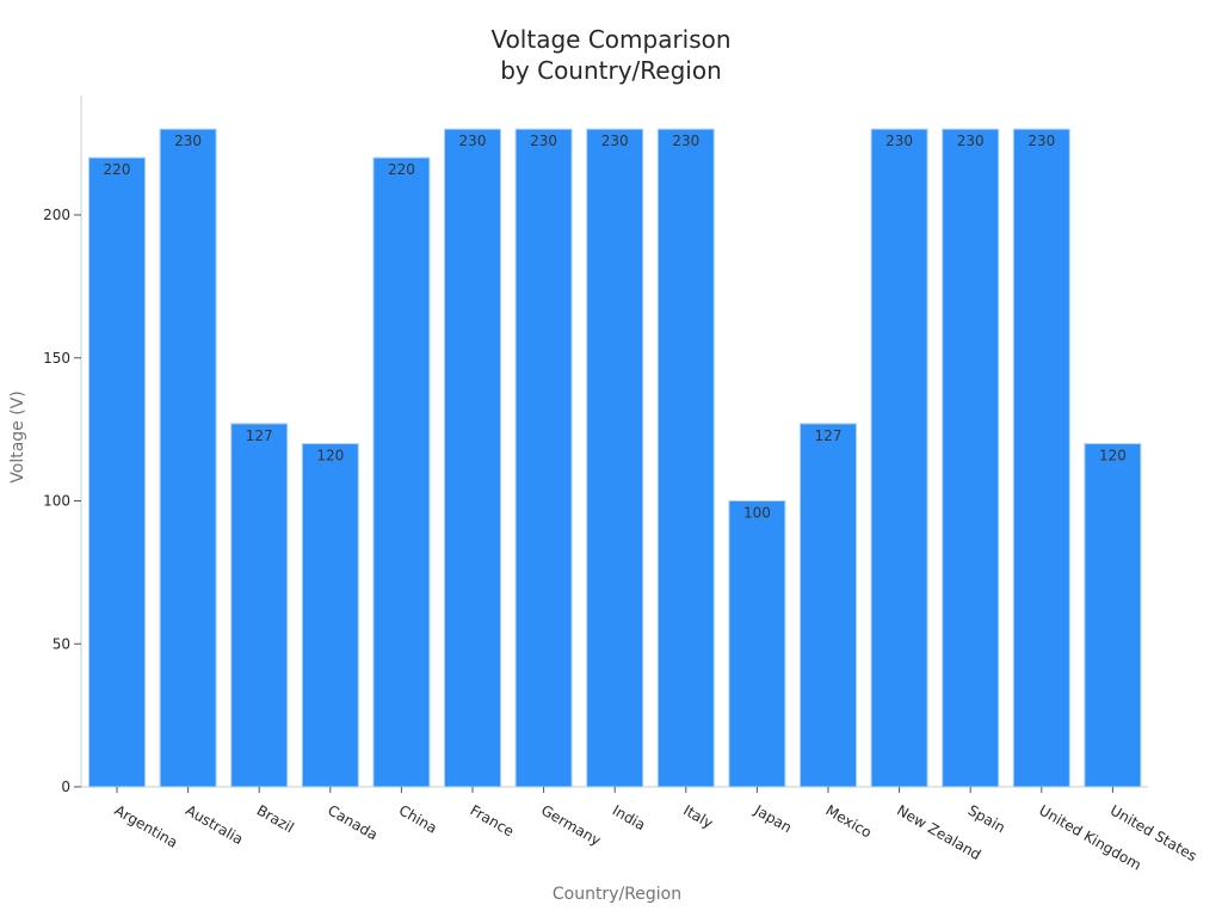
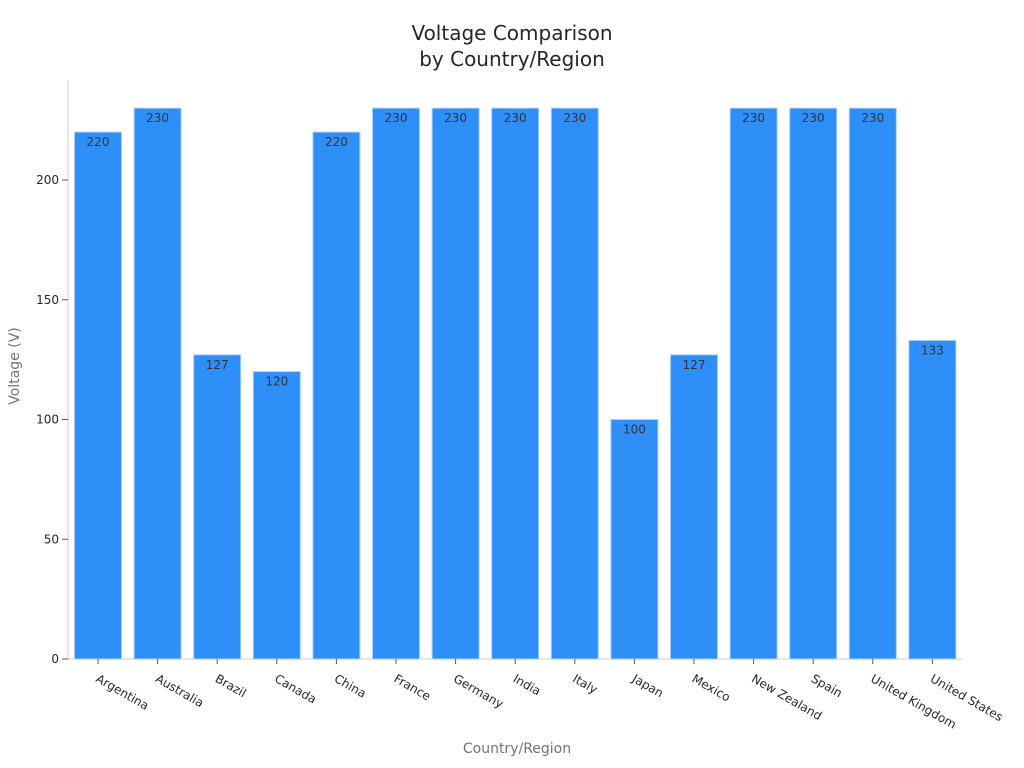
United States: 120 -> 133
